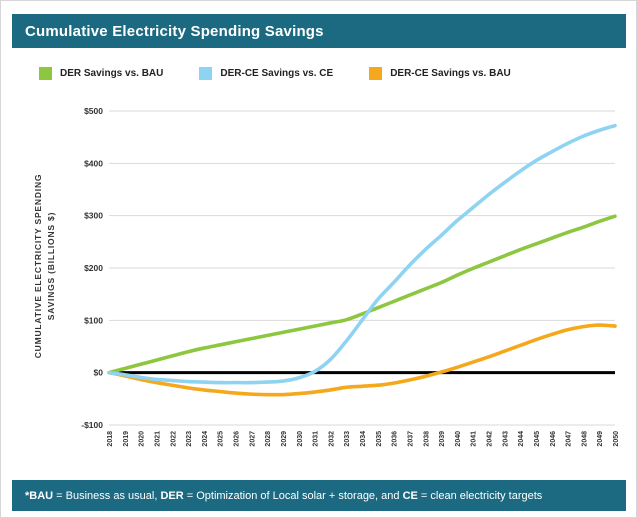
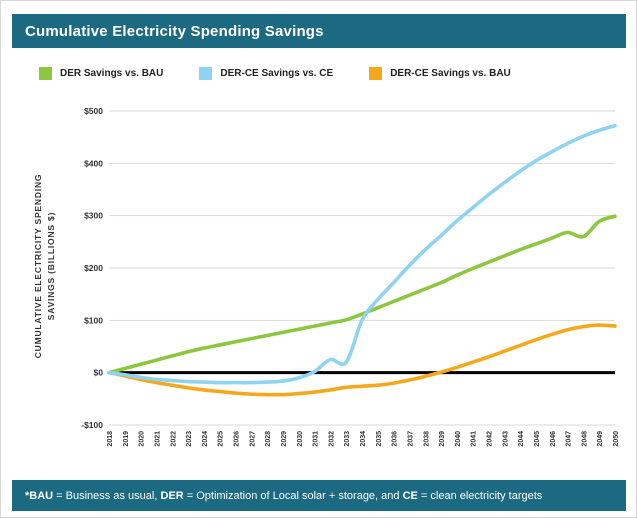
DER-CE Savings vs. CE/2033: $60 -> $20
DER Savings vs. BAU/2048: $280 -> $260
